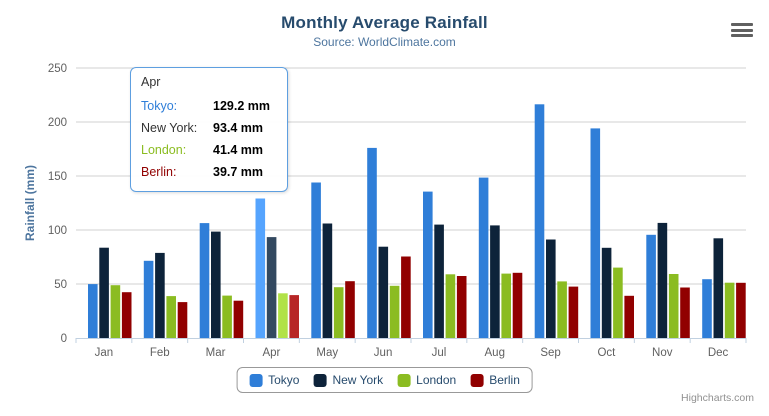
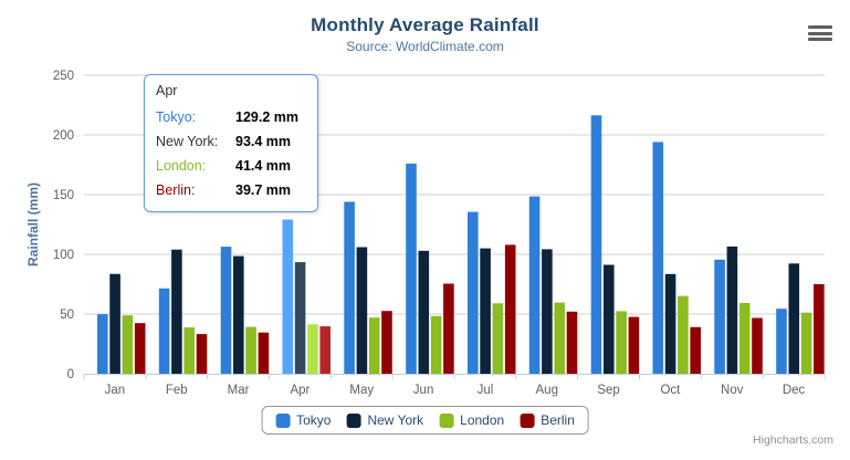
New York/Feb: 79 -> 104
New York/Jun: 84 -> 103
Berlin/Jul: 57 -> 108
Berlin/Aug: 60 -> 52
Berlin/Dec: 51 -> 75
